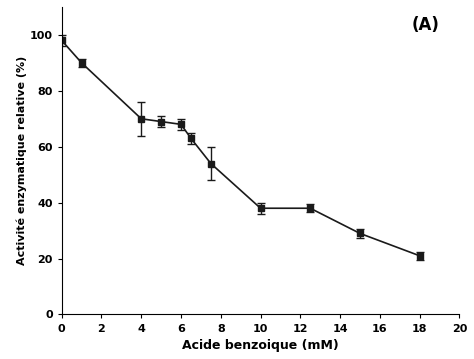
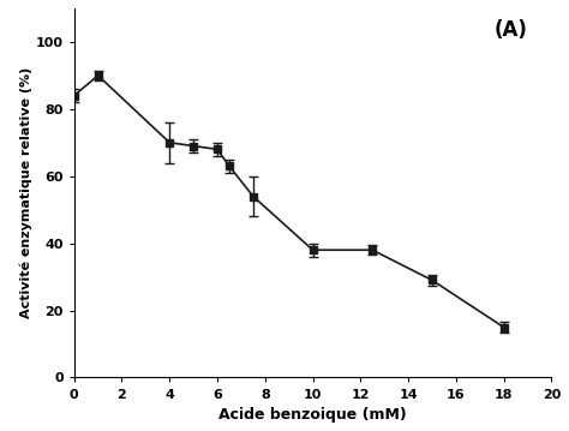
0: 98 -> 84
18: 21 -> 15
